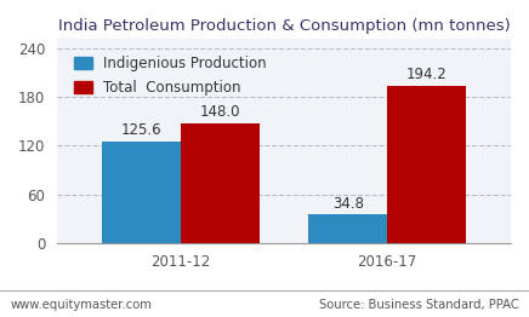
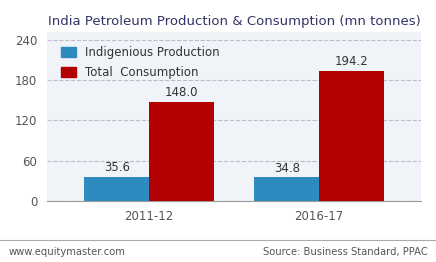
Indigenious Production/2011-12: 125.6 -> 35.6
